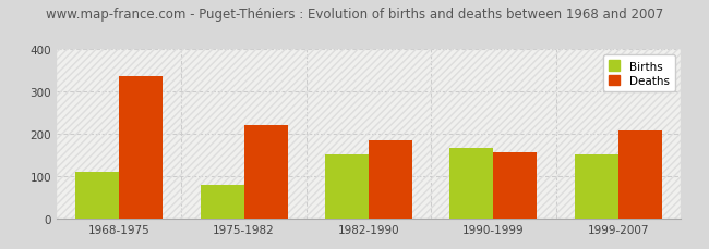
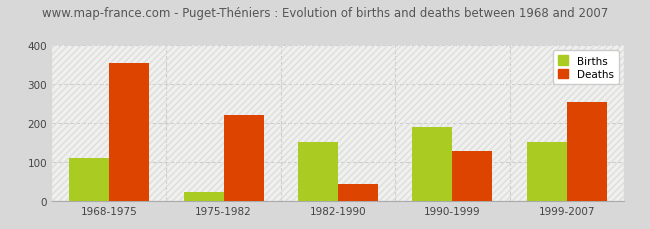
Deaths/1968-1975: 335 -> 355
Births/1975-1982: 80 -> 25
Deaths/1982-1990: 186 -> 45
Births/1990-1999: 168 -> 190
Deaths/1990-1999: 157 -> 130
Deaths/1999-2007: 209 -> 255
